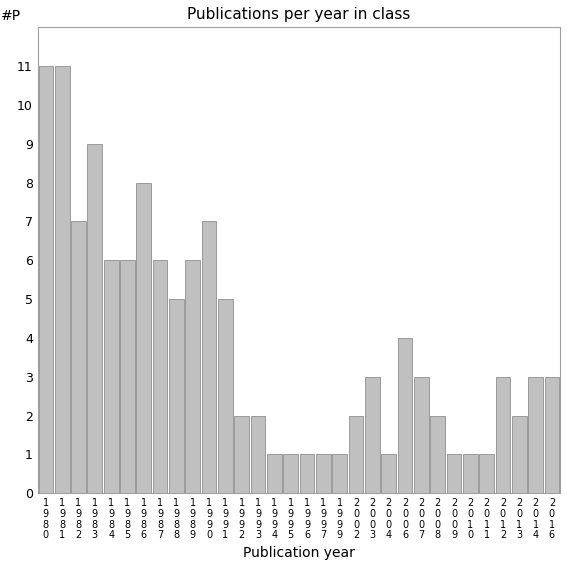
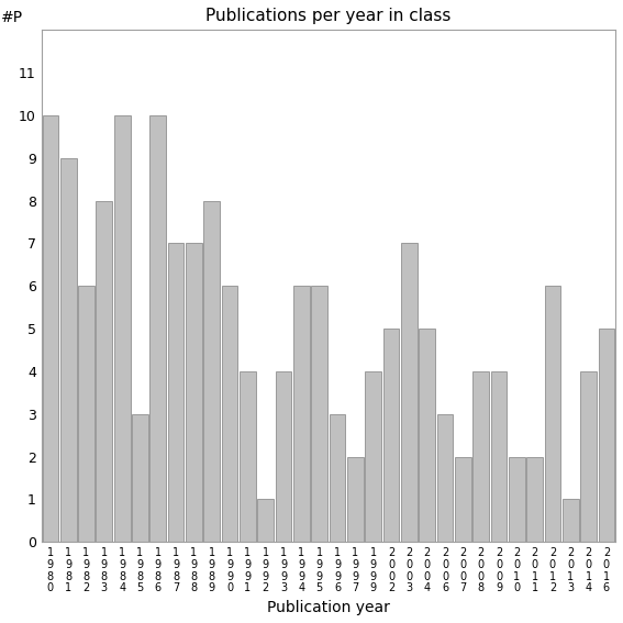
1 9 8 0: 11 -> 10
1 9 8 1: 11 -> 9
1 9 8 2: 7 -> 6
1 9 8 3: 9 -> 8
1 9 8 4: 6 -> 10
1 9 8 5: 6 -> 3
1 9 8 6: 8 -> 10
1 9 8 7: 6 -> 7
1 9 8 8: 5 -> 7
1 9 8 9: 6 -> 8
1 9 9 0: 7 -> 6
1 9 9 1: 5 -> 4
1 9 9 2: 2 -> 1
1 9 9 3: 2 -> 4
1 9 9 4: 1 -> 6
1 9 9 5: 1 -> 6
1 9 9 6: 1 -> 3
1 9 9 7: 1 -> 2
1 9 9 9: 1 -> 4
2 0 0 2: 2 -> 5
2 0 0 3: 3 -> 7
2 0 0 4: 1 -> 5
2 0 0 6: 4 -> 3
2 0 0 7: 3 -> 2
2 0 0 8: 2 -> 4
2 0 0 9: 1 -> 4
2 0 1 0: 1 -> 2
2 0 1 1: 1 -> 2
2 0 1 2: 3 -> 6
2 0 1 3: 2 -> 1
2 0 1 4: 3 -> 4
2 0 1 6: 3 -> 5
